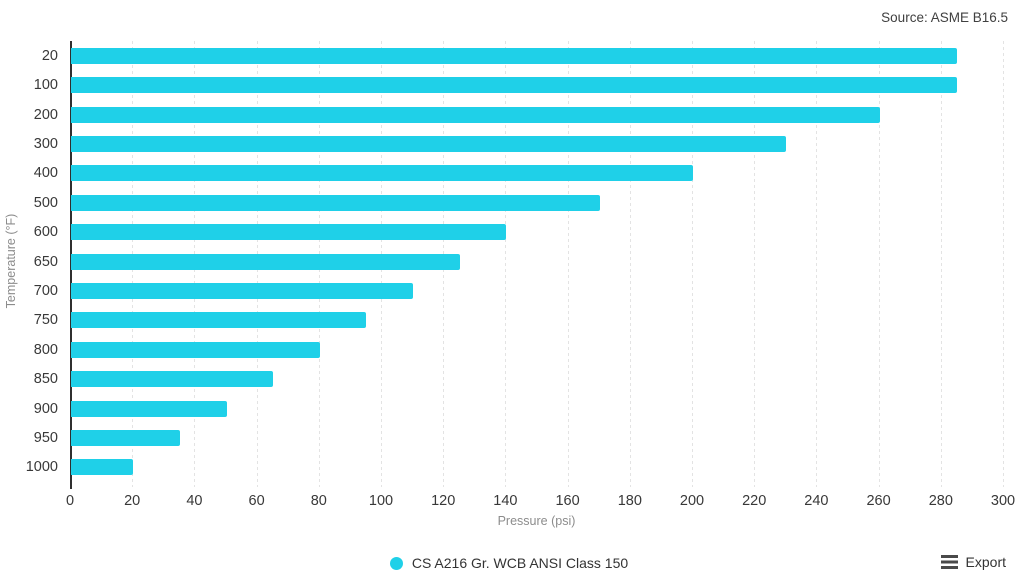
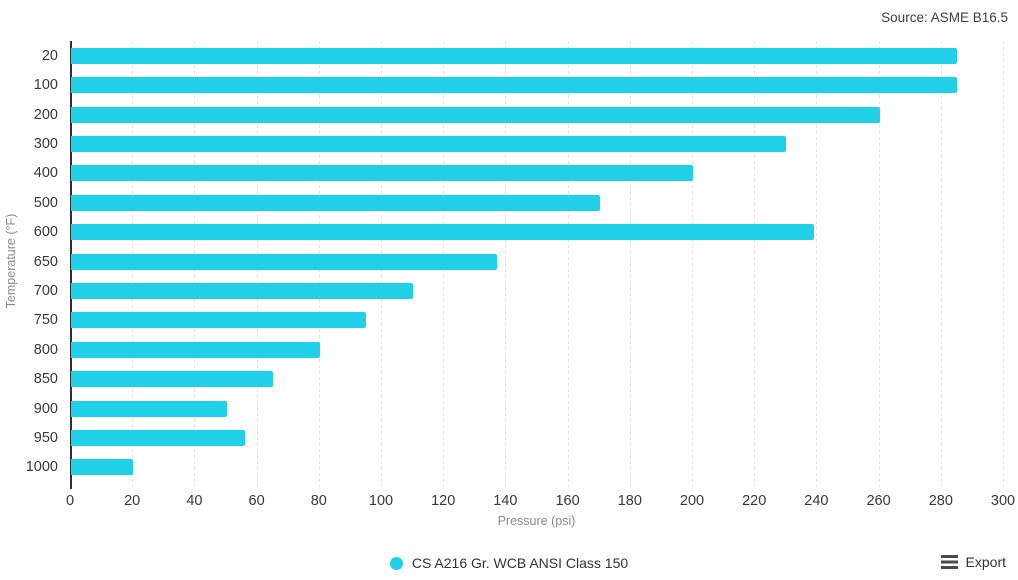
600: 140 -> 239
650: 125 -> 137
950: 35 -> 56
